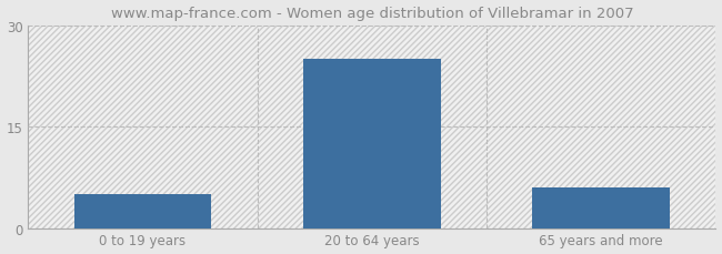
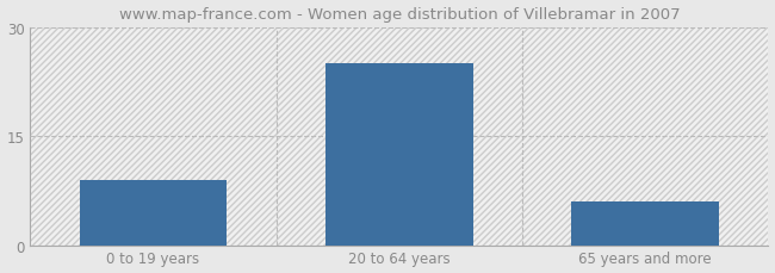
0 to 19 years: 5 -> 9
